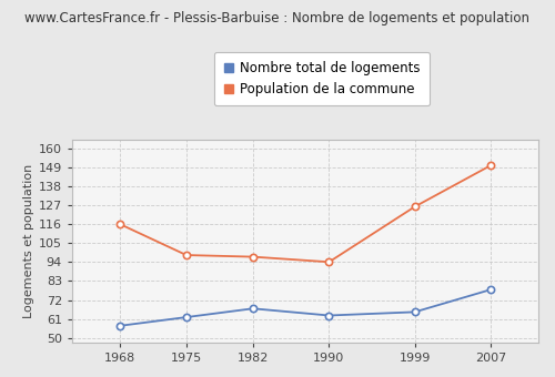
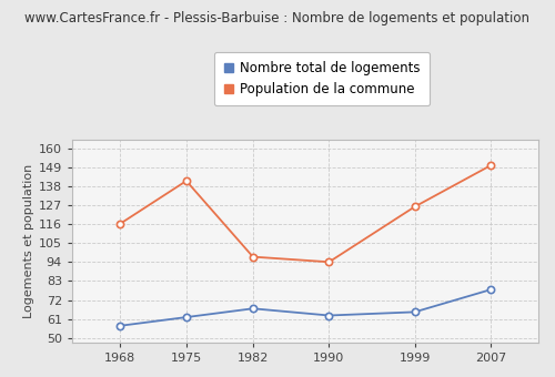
Population de la commune/1975: 98 -> 141
